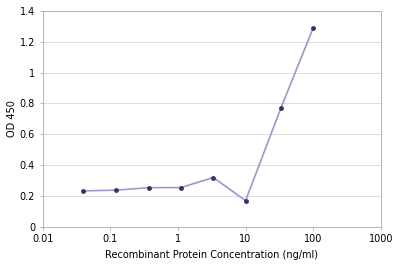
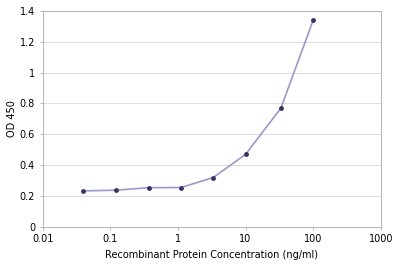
10: 0.17 -> 0.47
100: 1.29 -> 1.34
